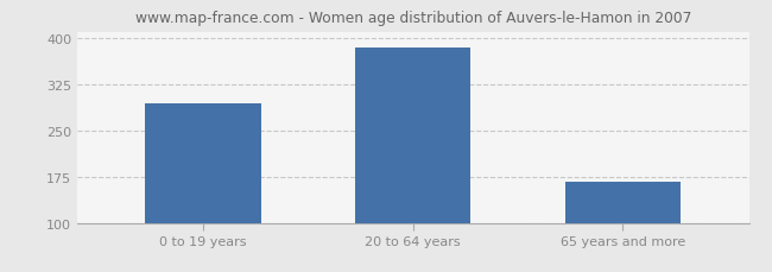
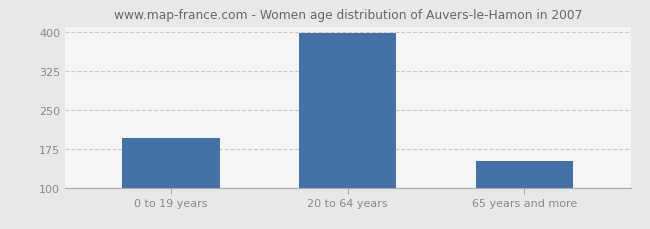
0 to 19 years: 294 -> 196
20 to 64 years: 384 -> 397
65 years and more: 166 -> 152
